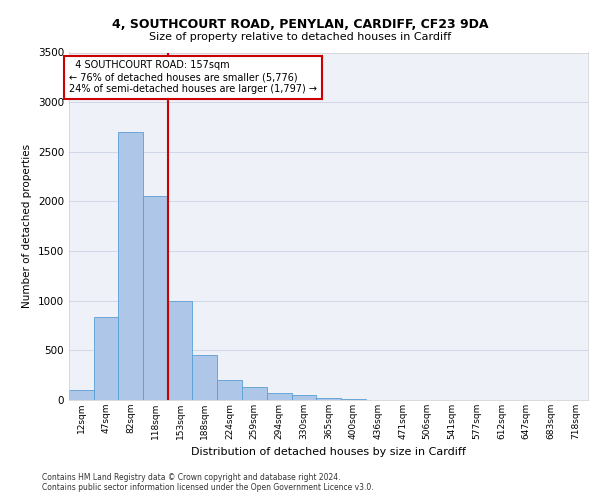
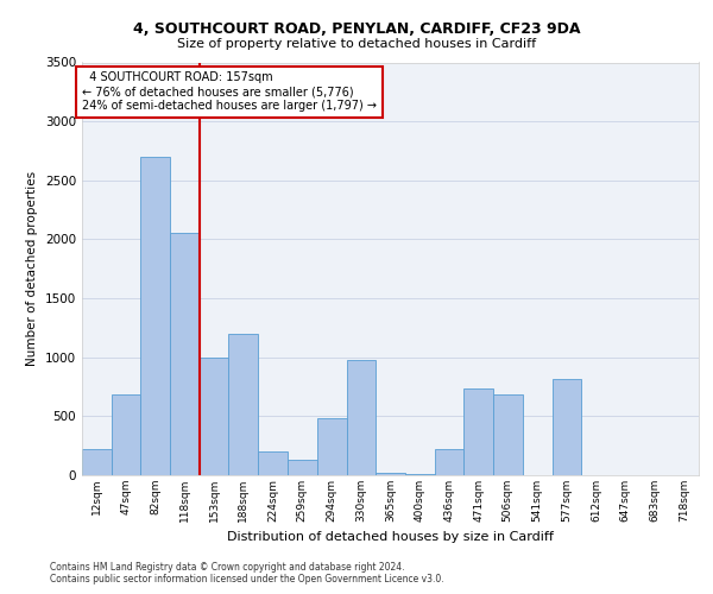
12sqm: 100 -> 220
47sqm: 840 -> 680
188sqm: 450 -> 1200
294sqm: 70 -> 480
330sqm: 50 -> 980
436sqm: 0 -> 220
471sqm: 0 -> 740
506sqm: 0 -> 680
577sqm: 0 -> 820
